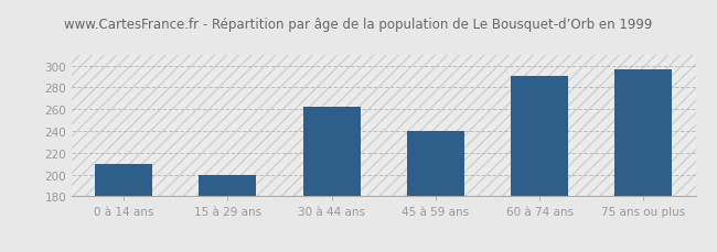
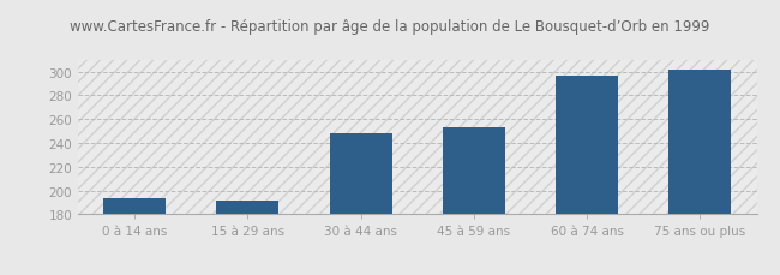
0 à 14 ans: 210 -> 194
15 à 29 ans: 200 -> 192
30 à 44 ans: 262 -> 248
45 à 59 ans: 240 -> 253
60 à 74 ans: 290 -> 296
75 ans ou plus: 296 -> 302
